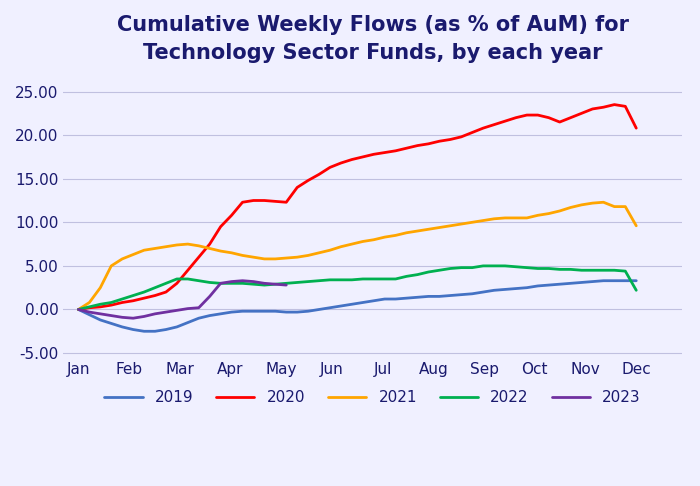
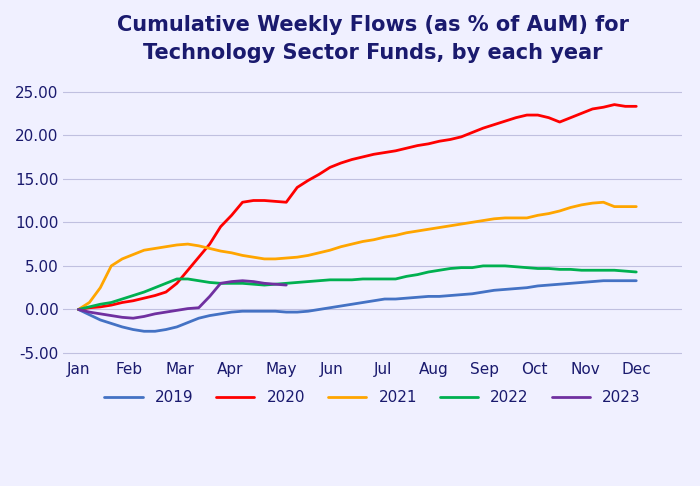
2020/Dec: 20.8 -> 23.3
2021/Dec: 9.6 -> 11.8
2022/Dec: 2.2 -> 4.3
